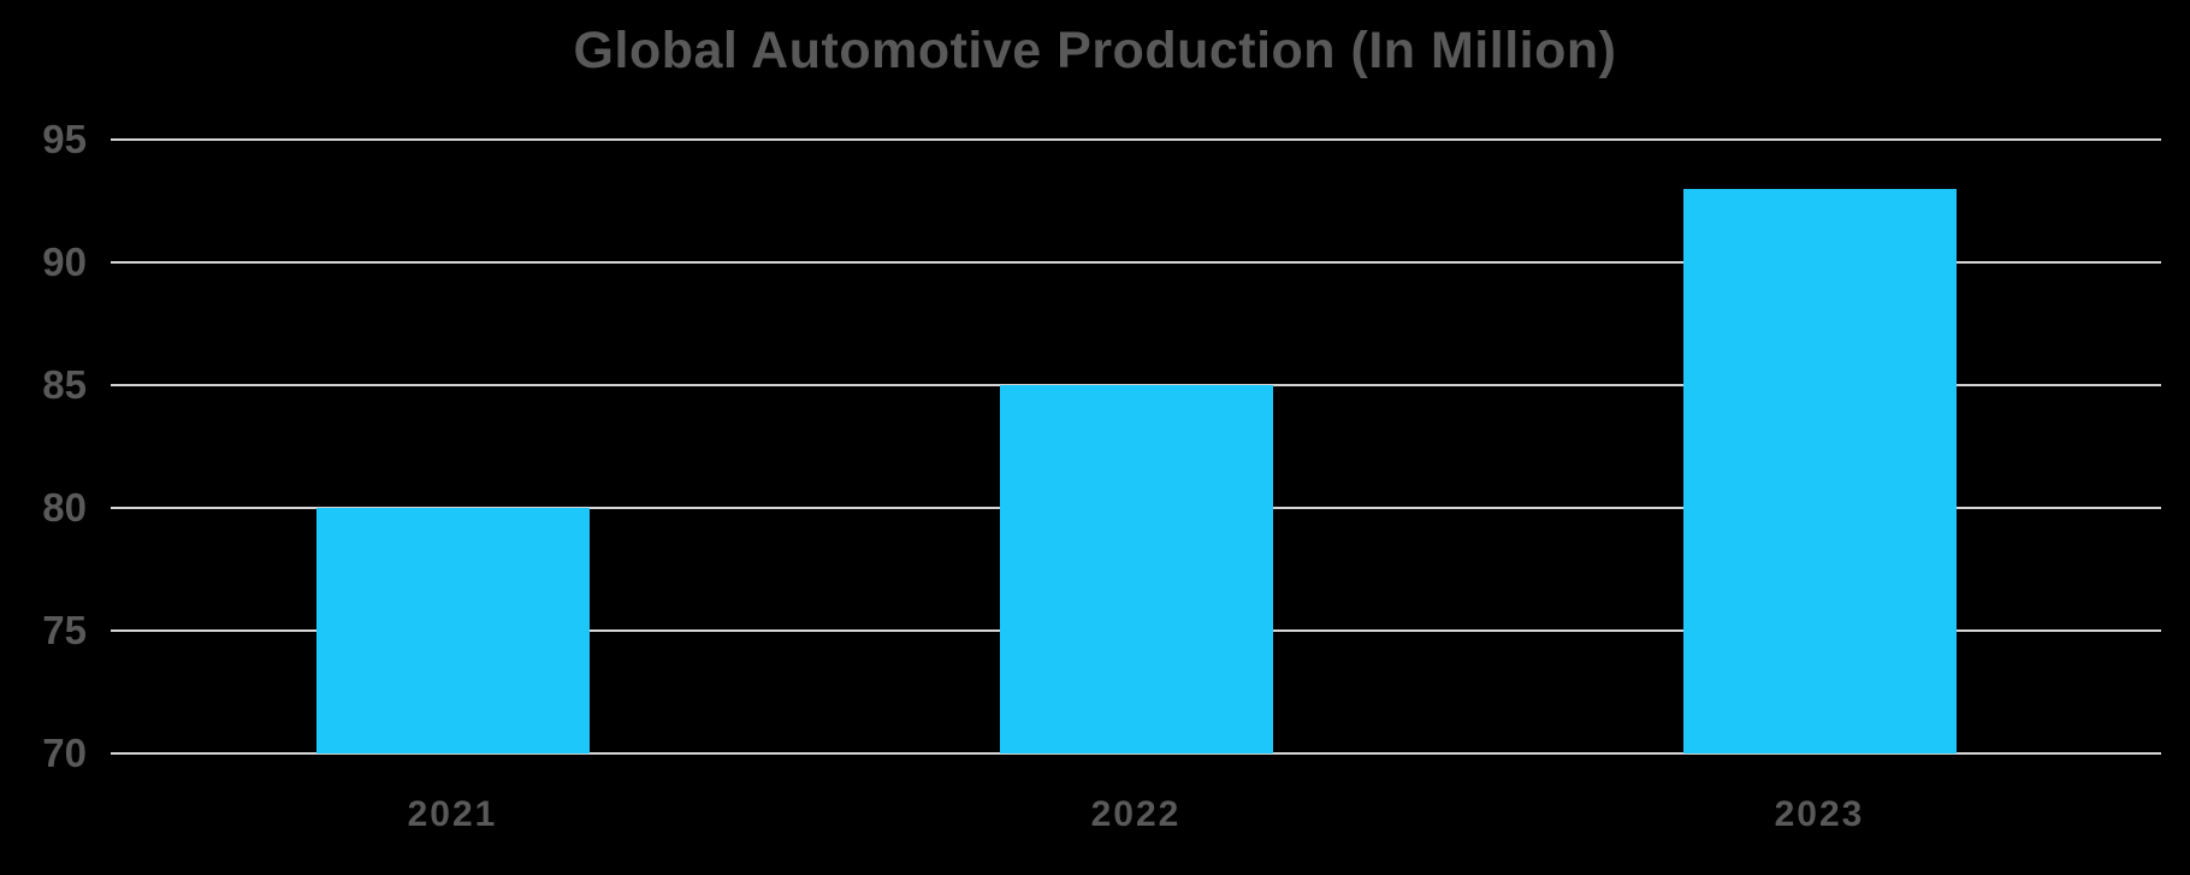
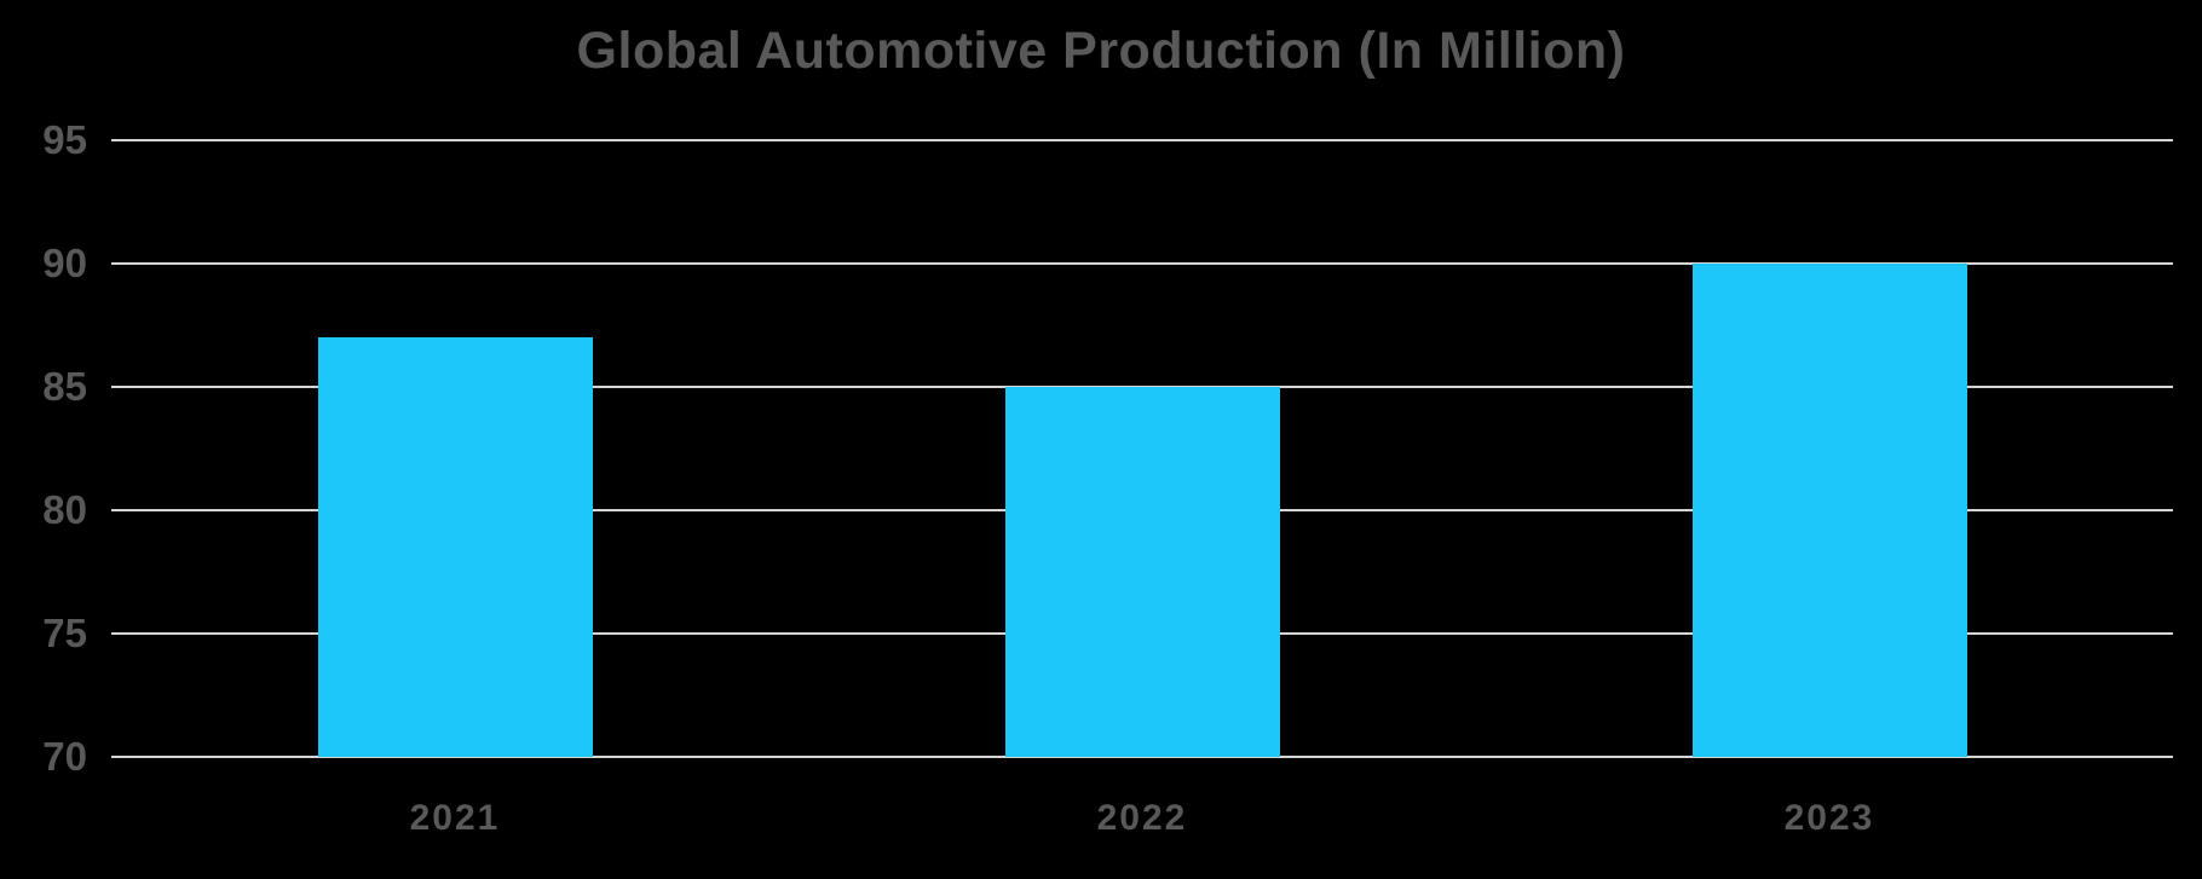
2021: 80 -> 87
2023: 93 -> 90
